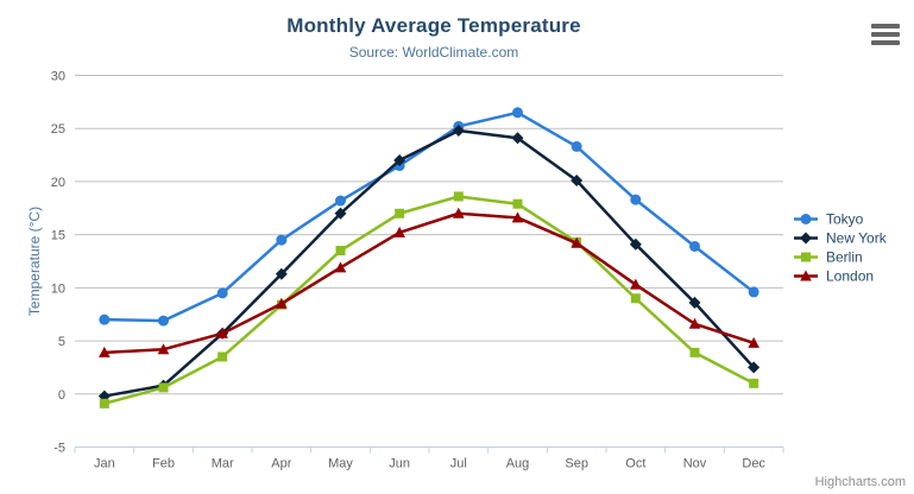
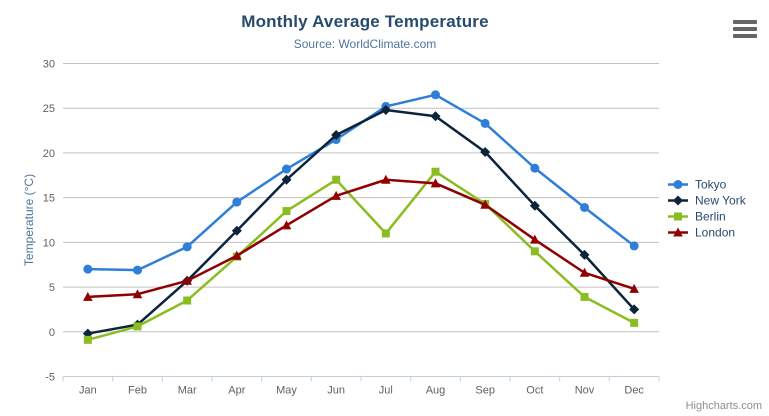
Berlin/Jul: 19 -> 11
